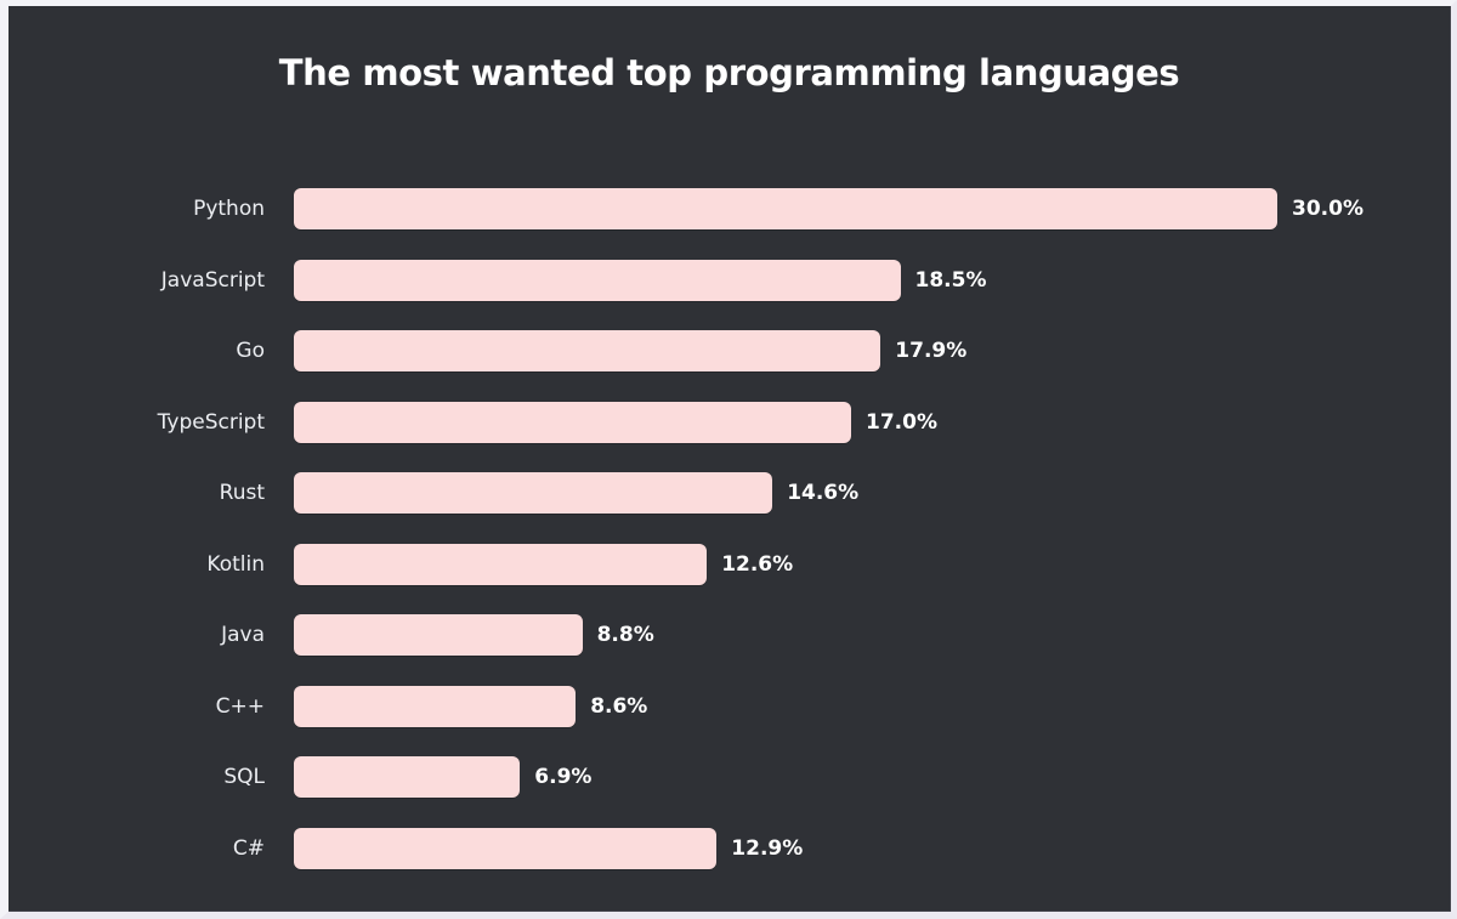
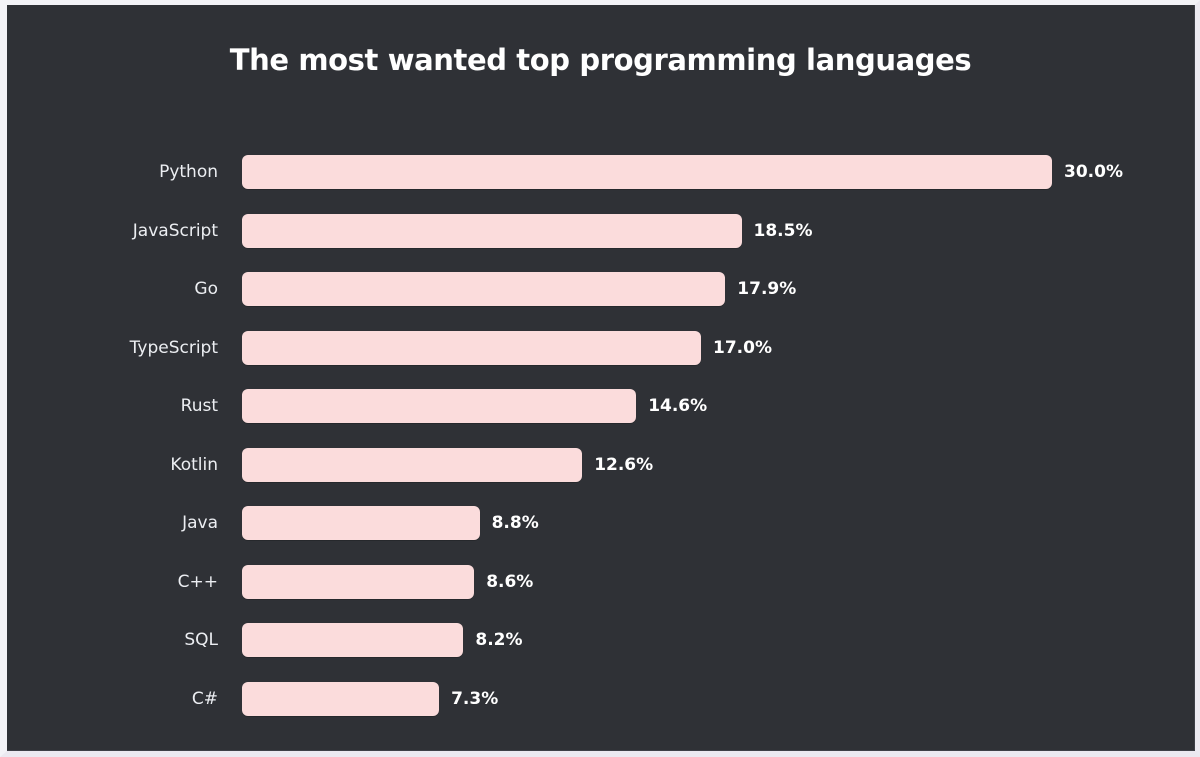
SQL: 6.9% -> 8.2%
C#: 12.9% -> 7.3%
